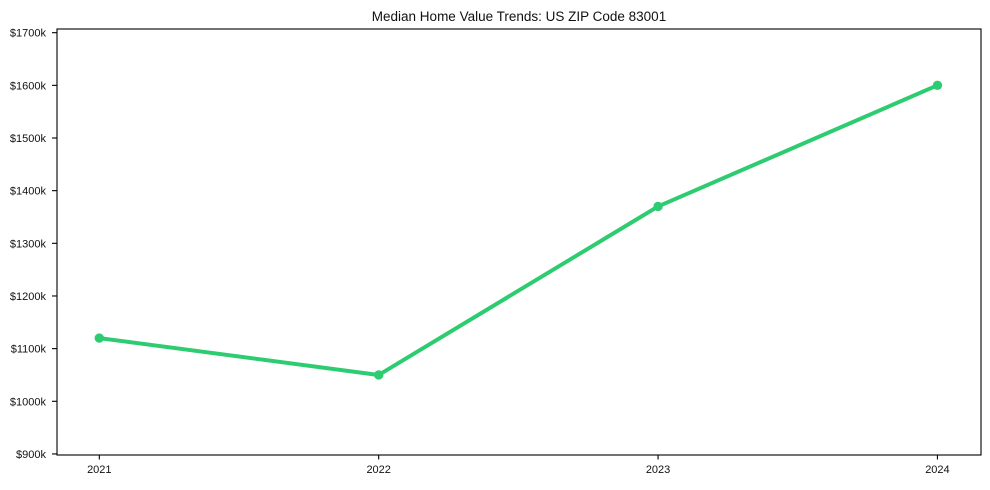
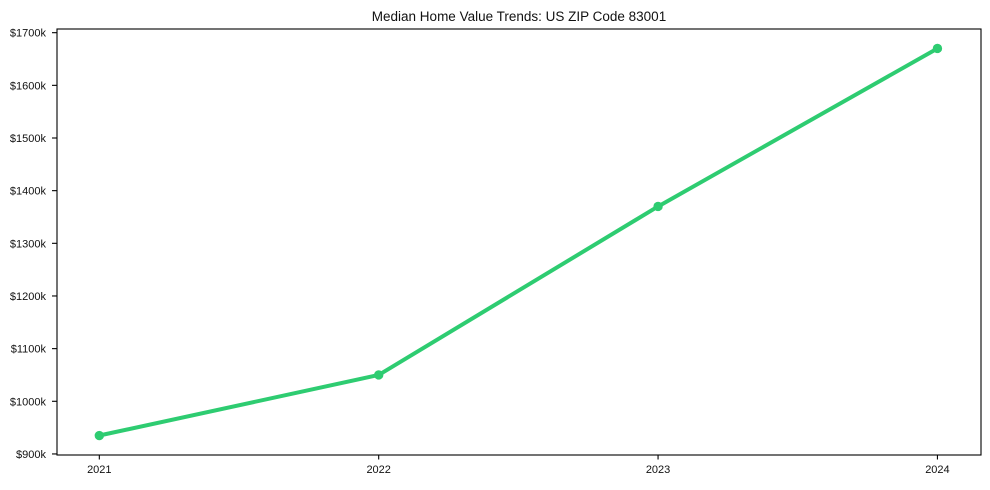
2021: $1120k -> $940k
2024: $1600k -> $1670k
